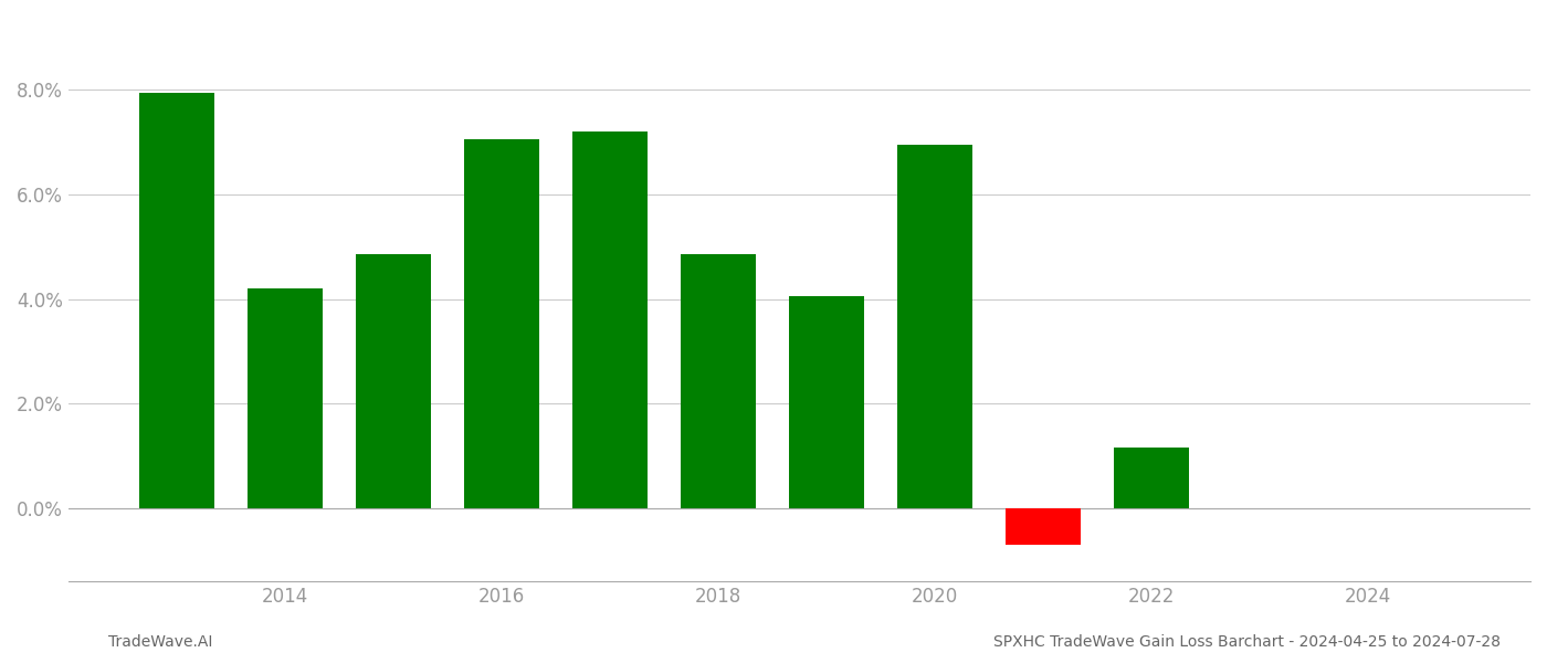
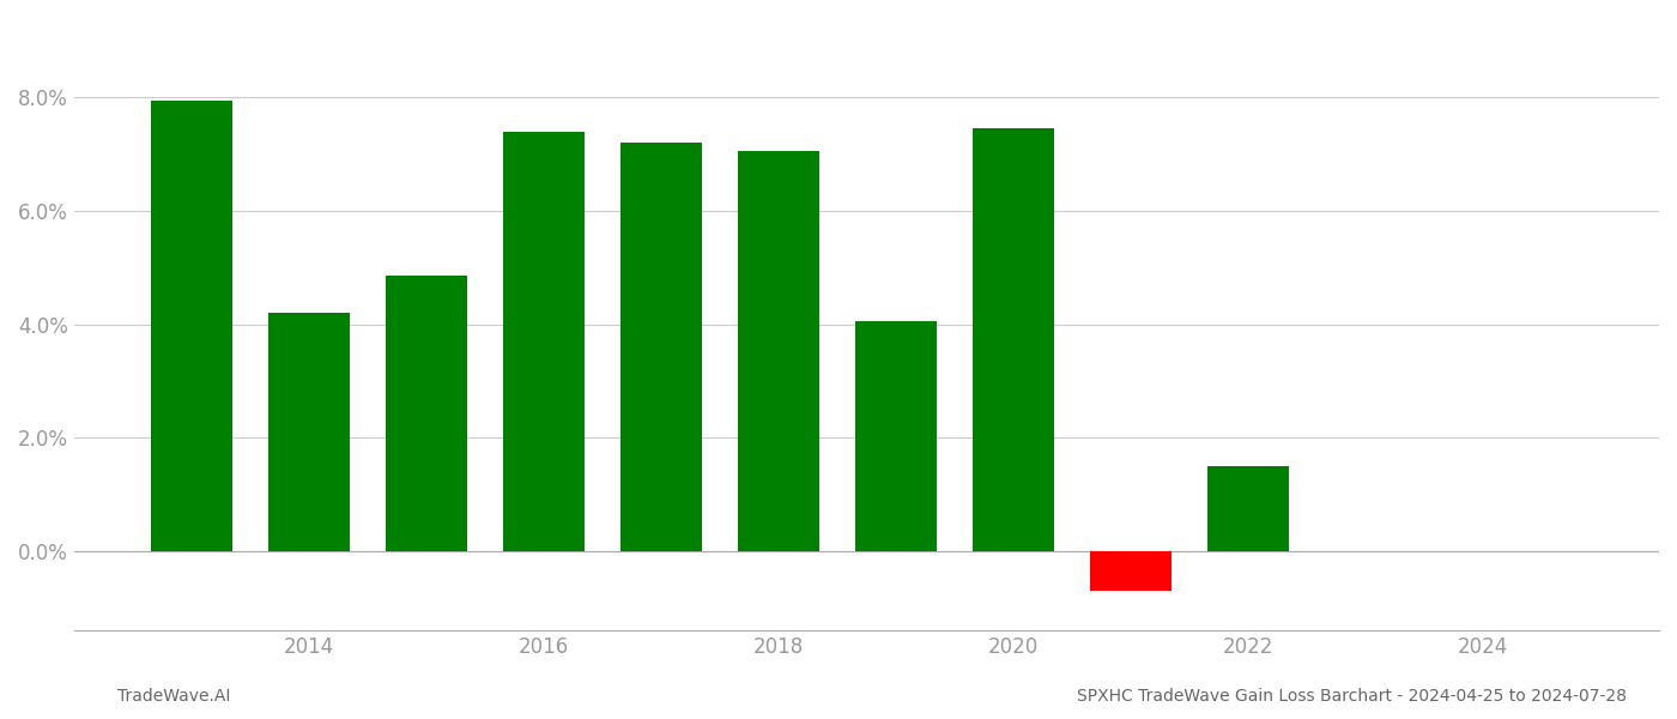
2016: 7.05% -> 7.40%
2018: 4.85% -> 7.05%
2020: 6.95% -> 7.45%
2022: 1.15% -> 1.50%
